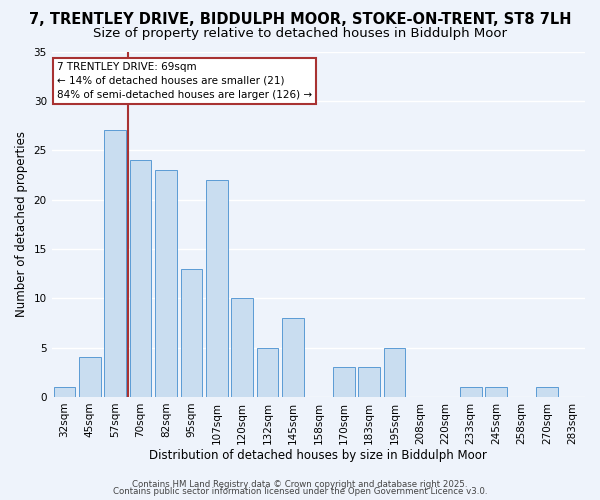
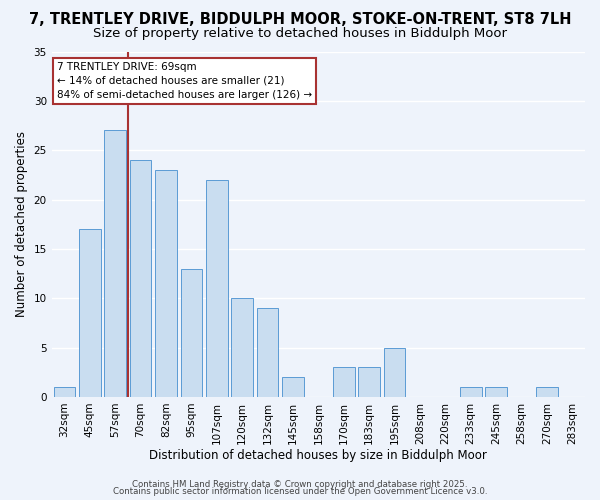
45sqm: 4 -> 17
132sqm: 5 -> 9
145sqm: 8 -> 2
